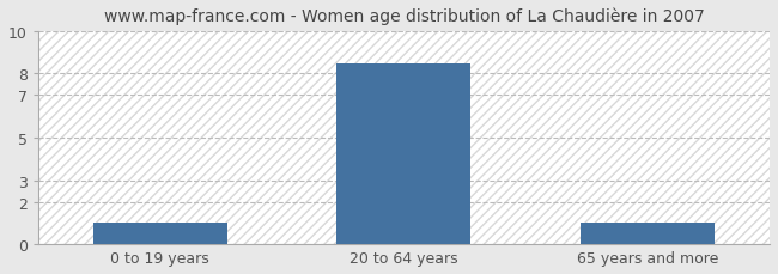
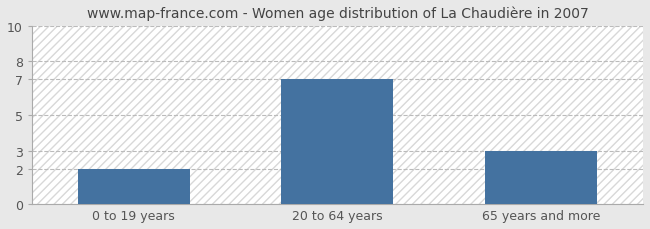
0 to 19 years: 1.0 -> 2.0
20 to 64 years: 8.5 -> 7.0
65 years and more: 1.0 -> 3.0
